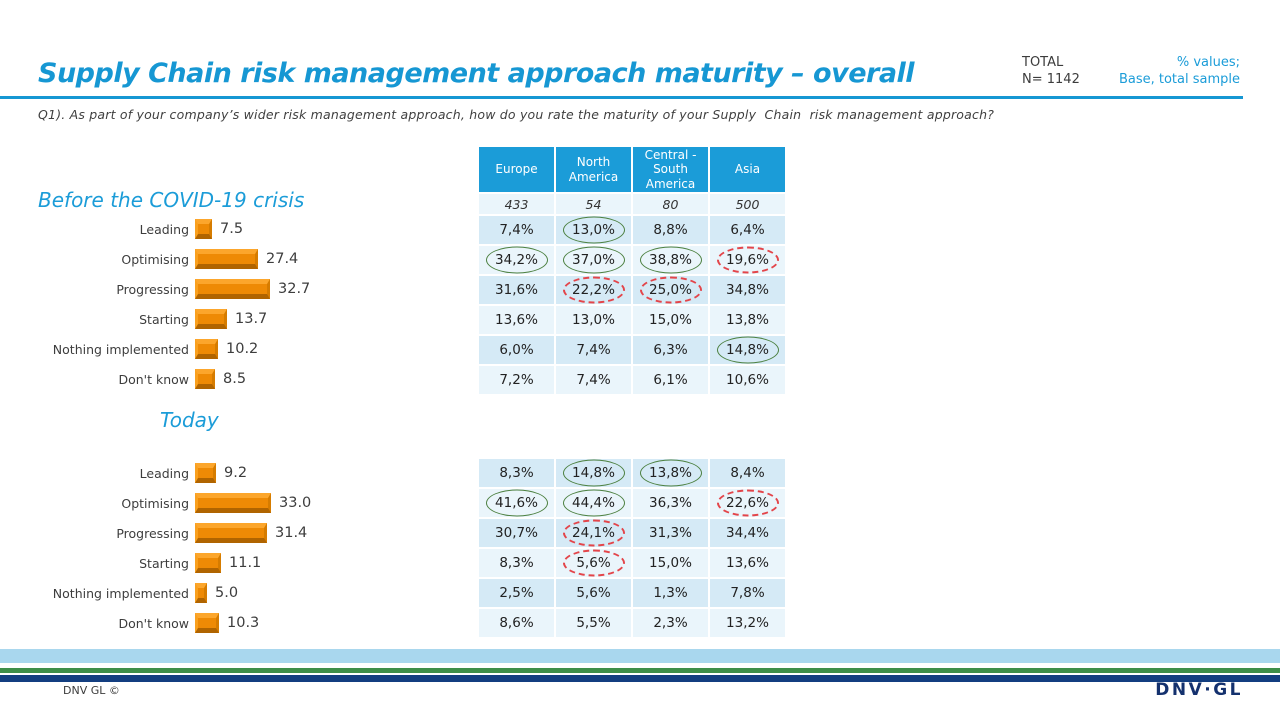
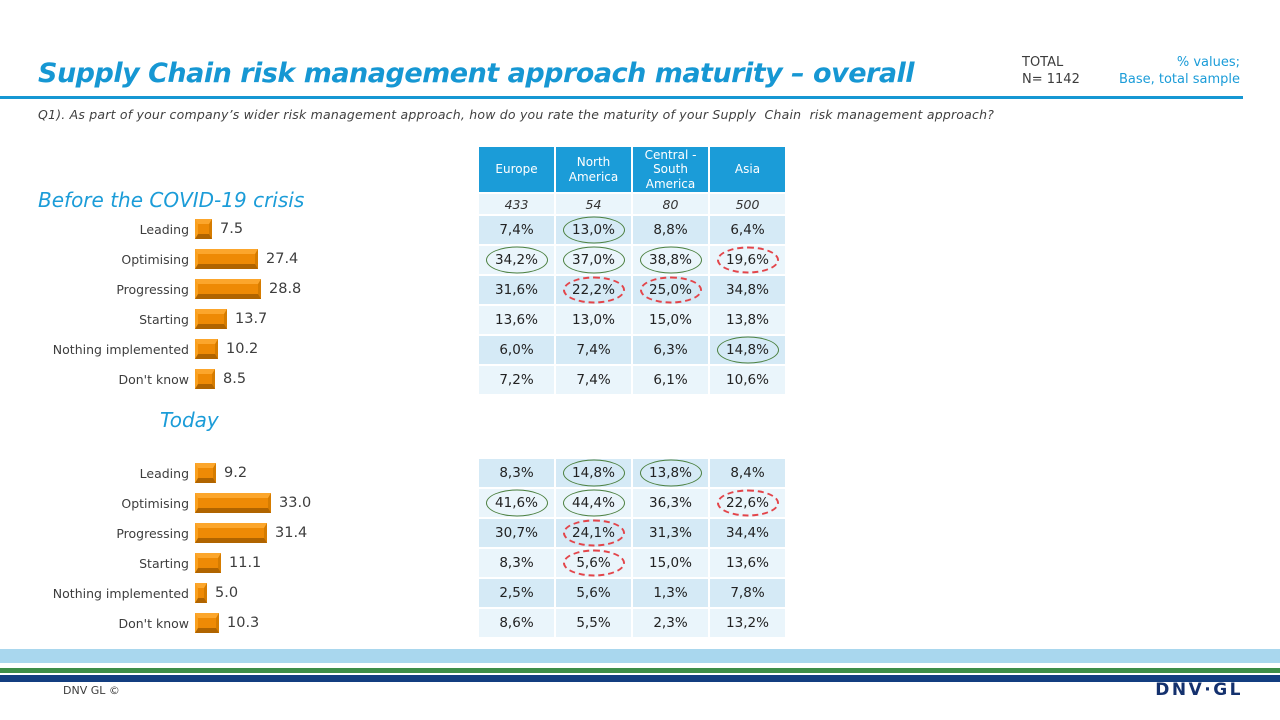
Before the COVID-19 crisis/Progressing: 32.7 -> 28.8
